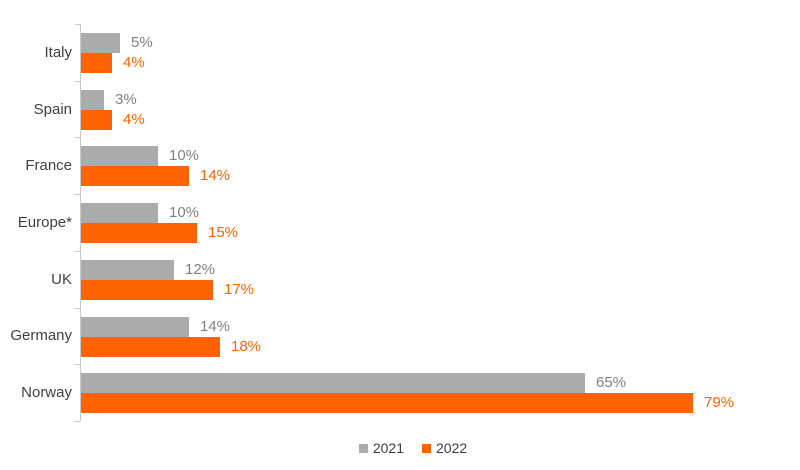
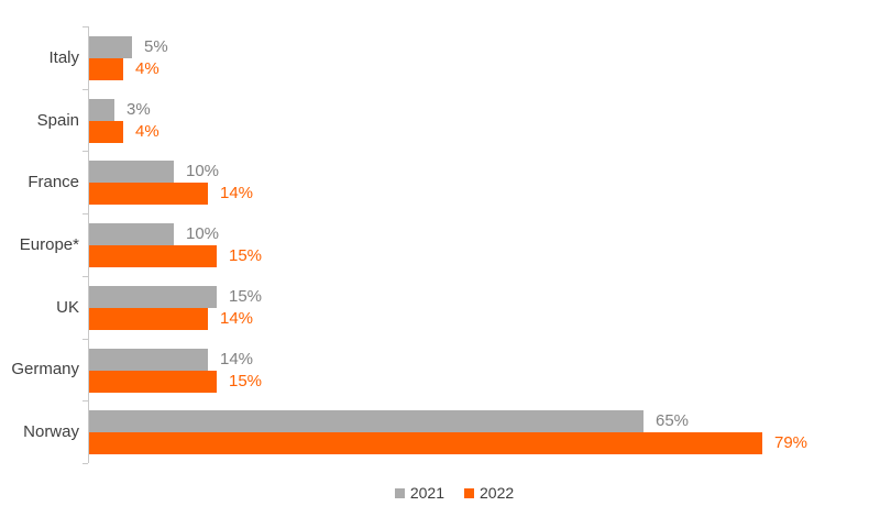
2021/UK: 12% -> 15%
2022/UK: 17% -> 14%
2022/Germany: 18% -> 15%
